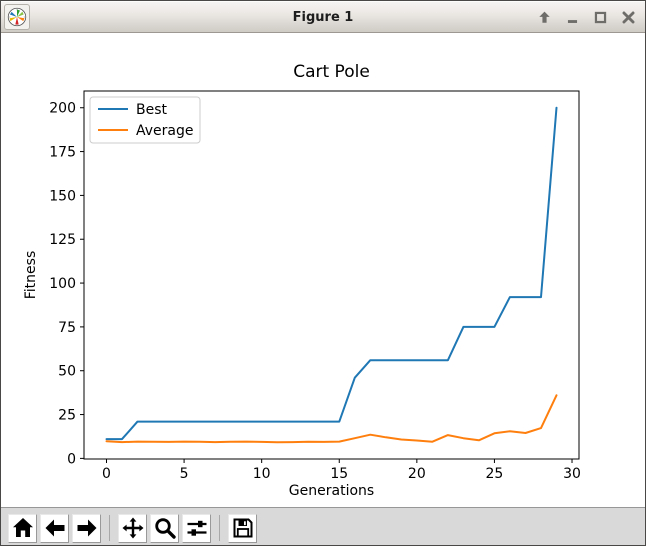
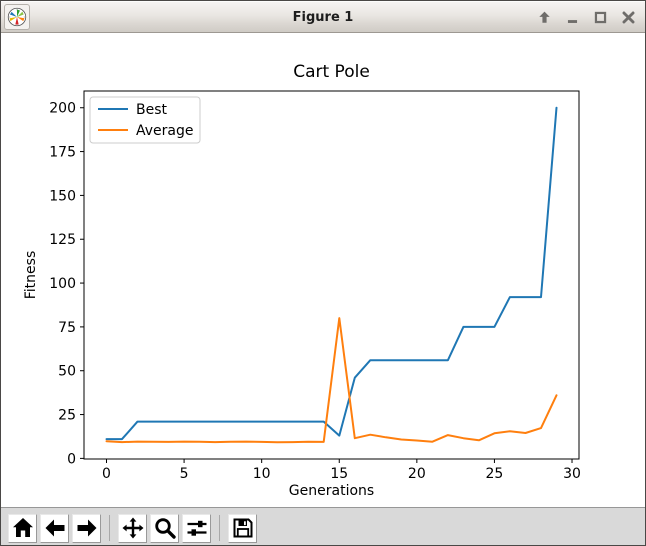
Best/15: 21 -> 13
Average/15: 10 -> 80
